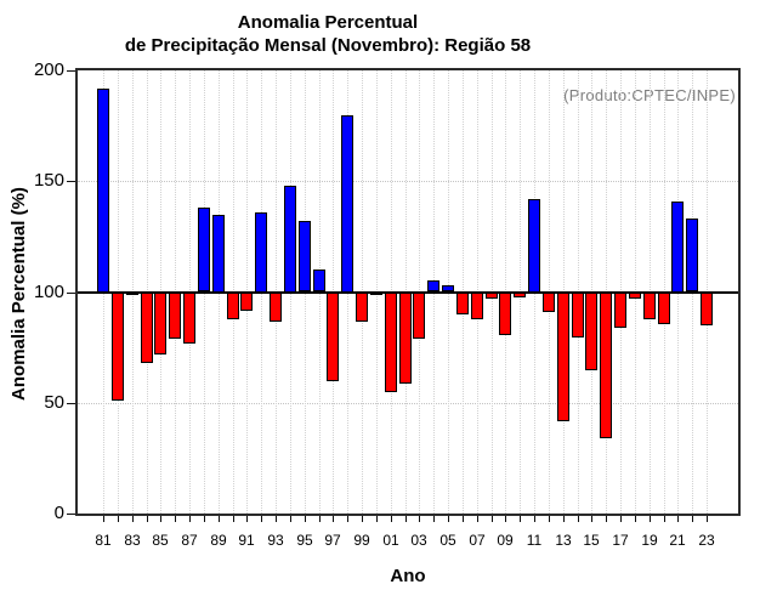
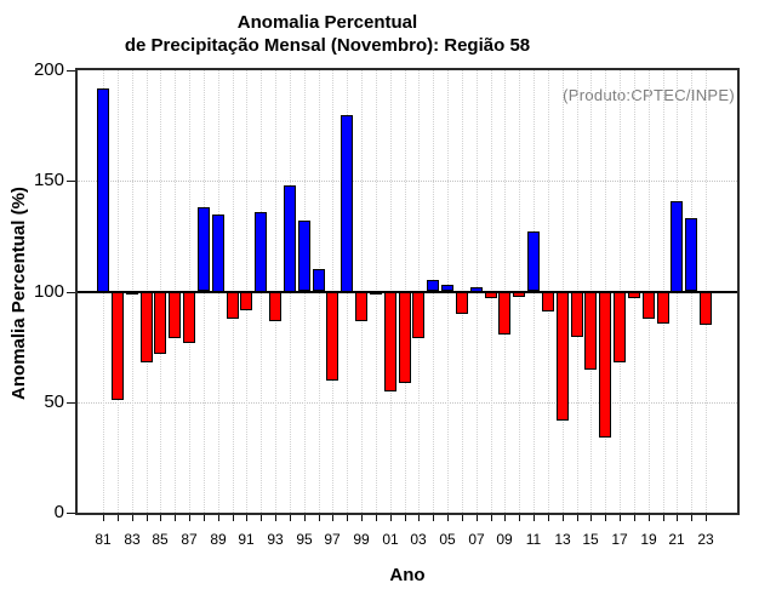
07: 88 -> 102
11: 142 -> 127
17: 84 -> 68
